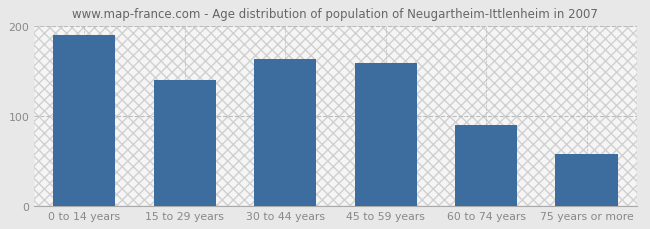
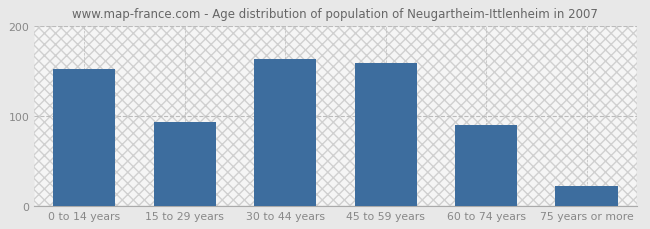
0 to 14 years: 190 -> 152
15 to 29 years: 140 -> 93
75 years or more: 58 -> 22
